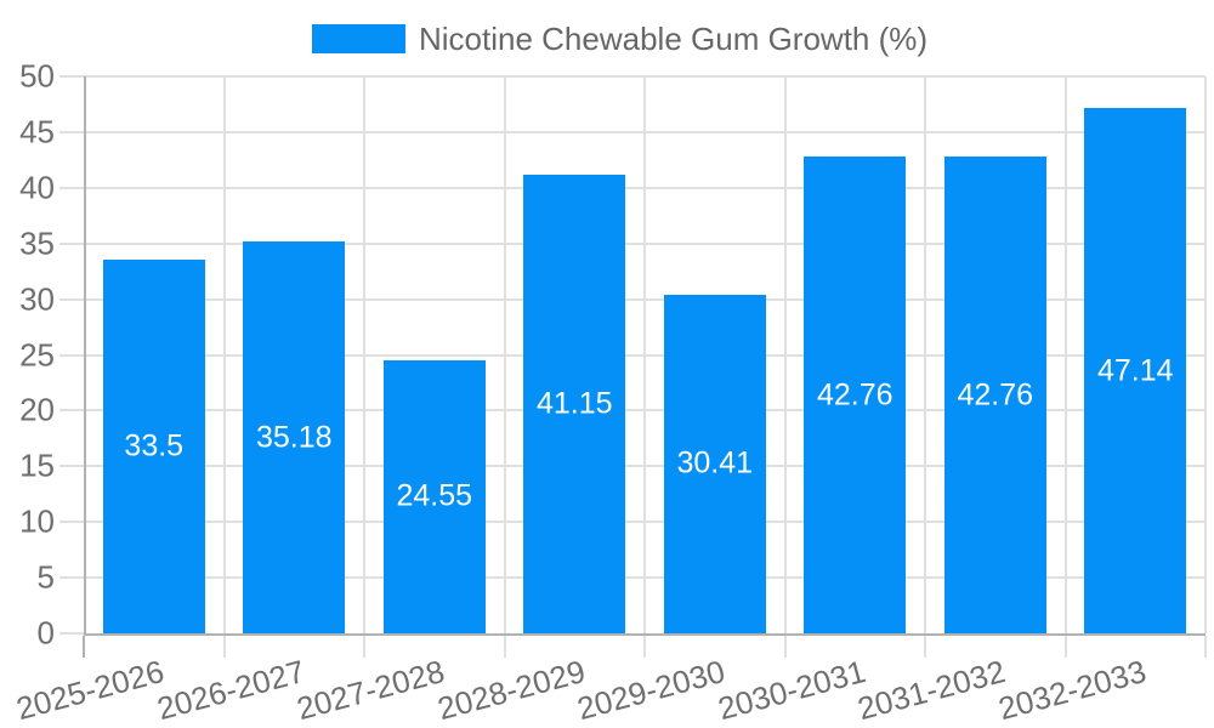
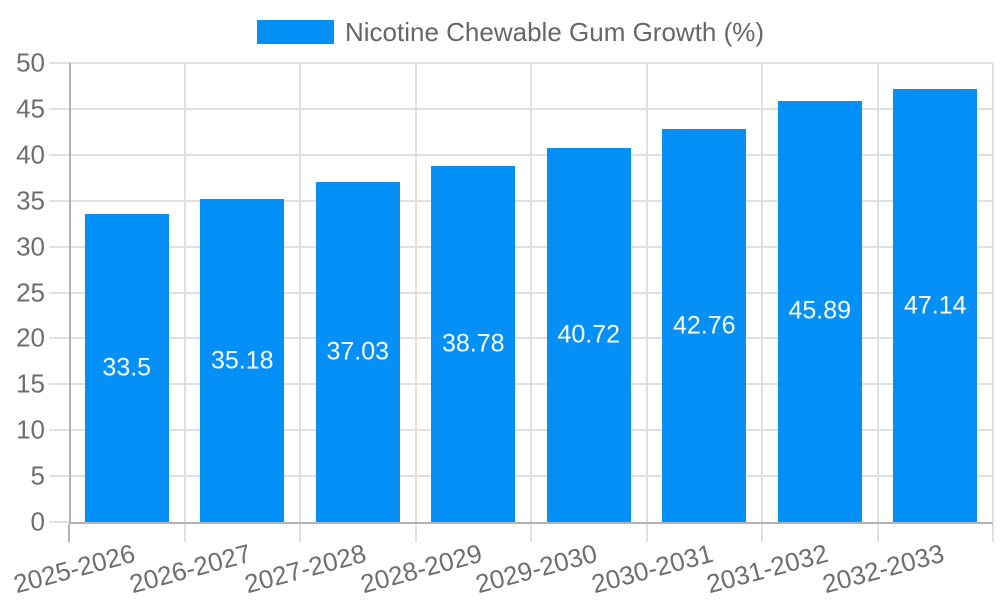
2027-2028: 24.55 -> 37.03
2028-2029: 41.15 -> 38.78
2029-2030: 30.41 -> 40.72
2031-2032: 42.76 -> 45.89
